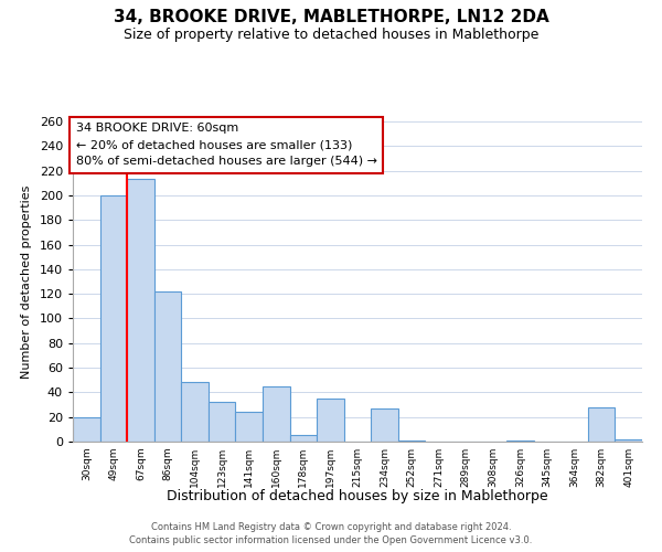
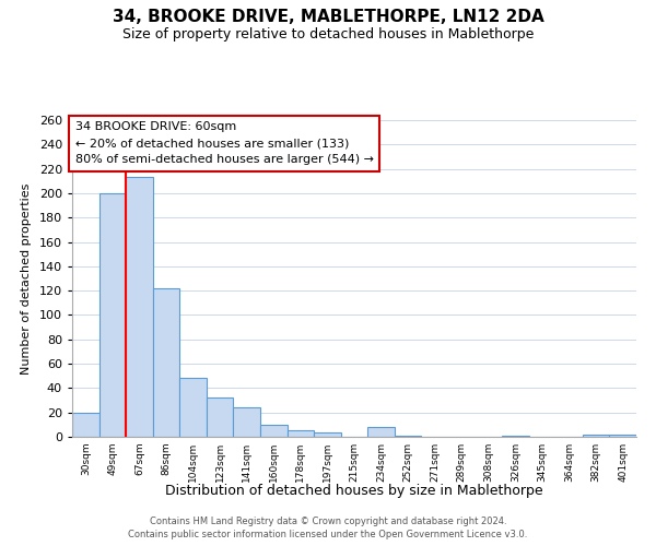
160sqm: 45 -> 10
197sqm: 35 -> 4
234sqm: 27 -> 8
382sqm: 28 -> 2
